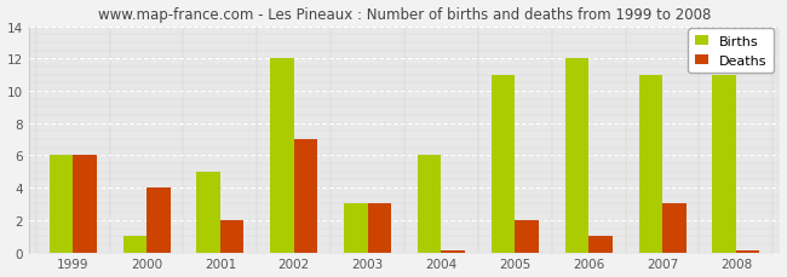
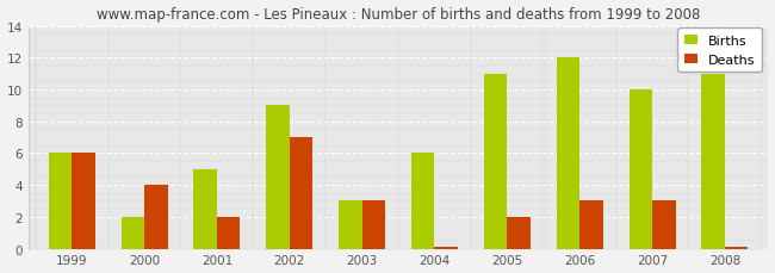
Births/2000: 1 -> 2
Births/2002: 12 -> 9
Deaths/2006: 1.0 -> 3.0
Births/2007: 11 -> 10
